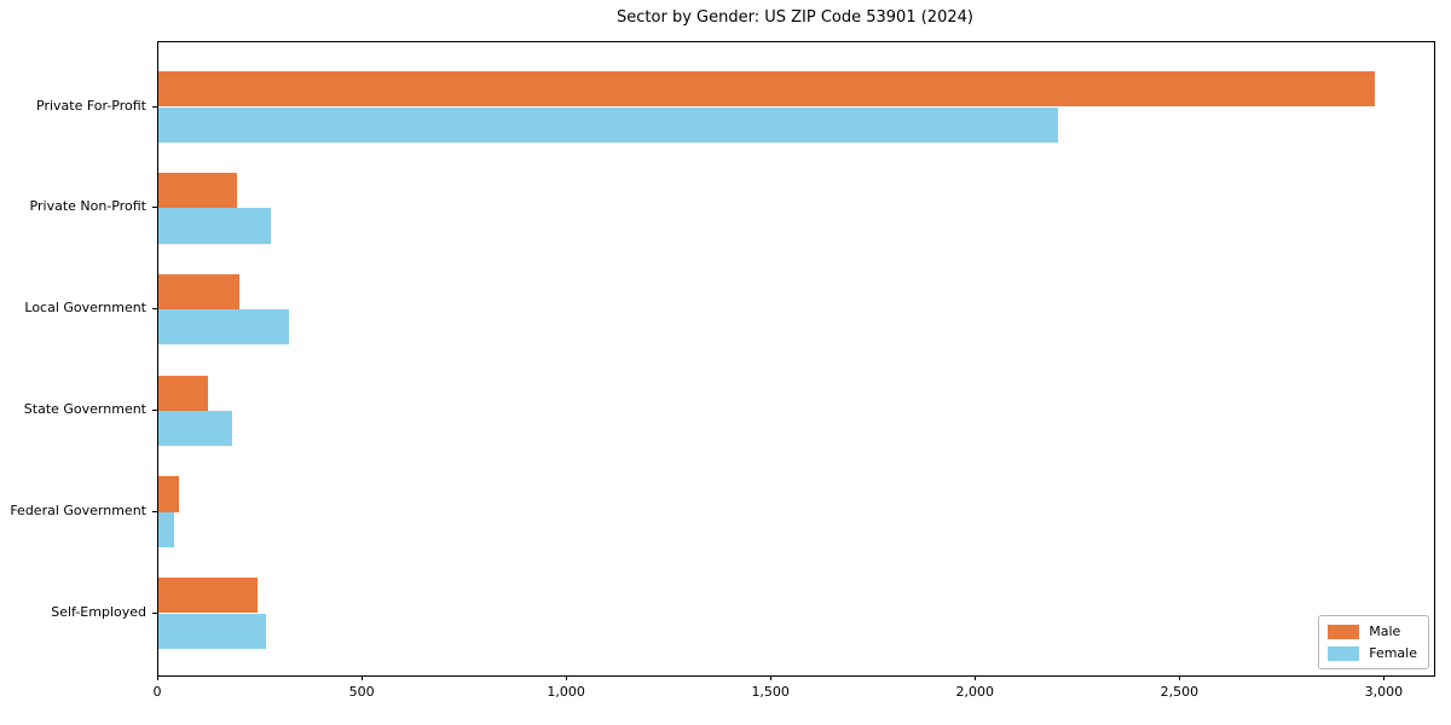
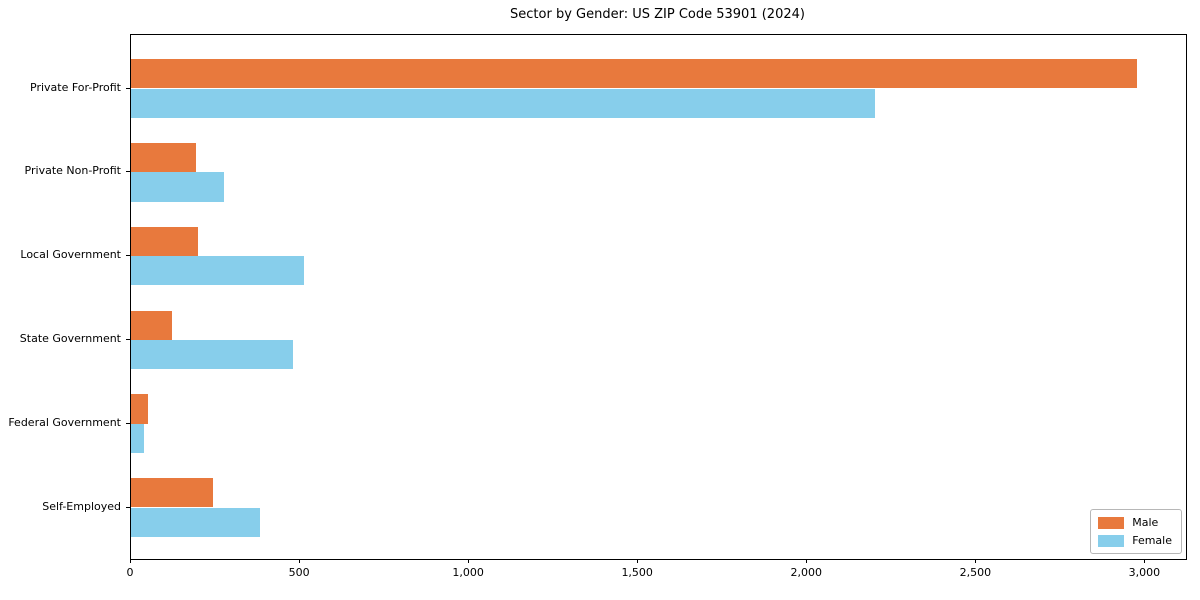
Female/Local Government: 320 -> 510
Female/State Government: 180 -> 480
Female/Self-Employed: 260 -> 380
